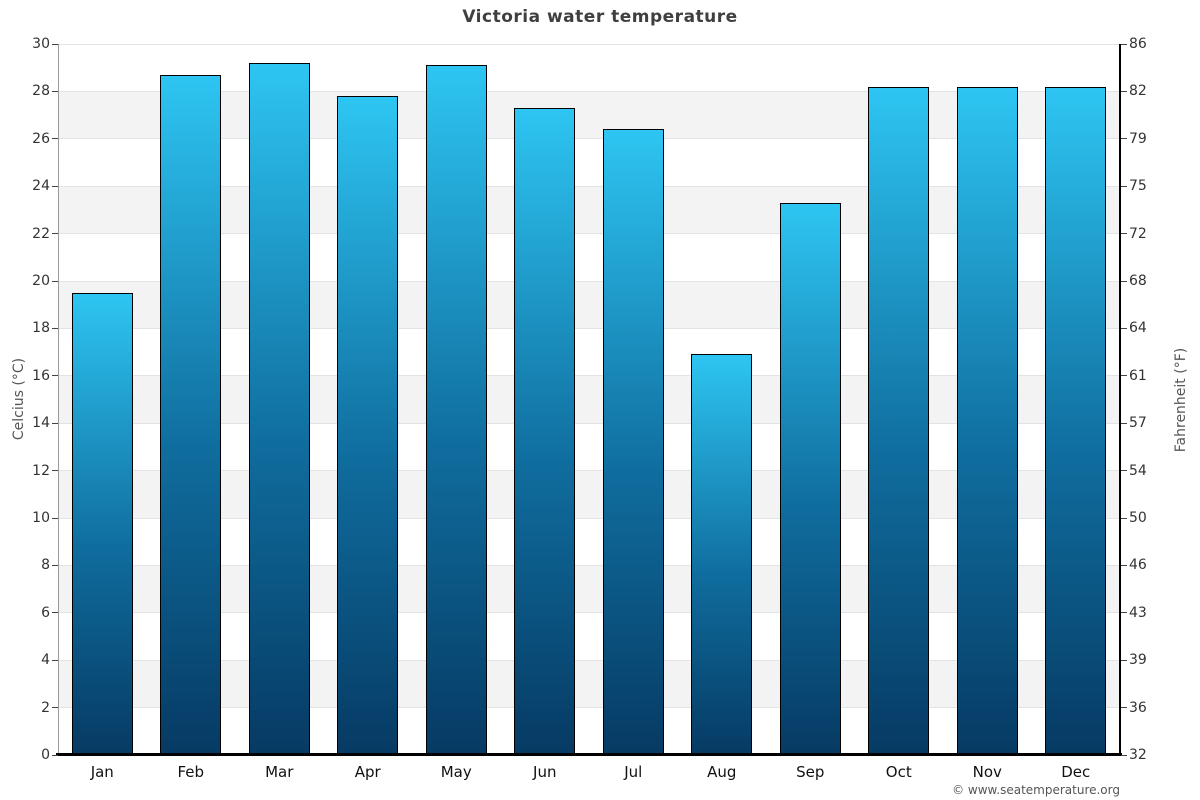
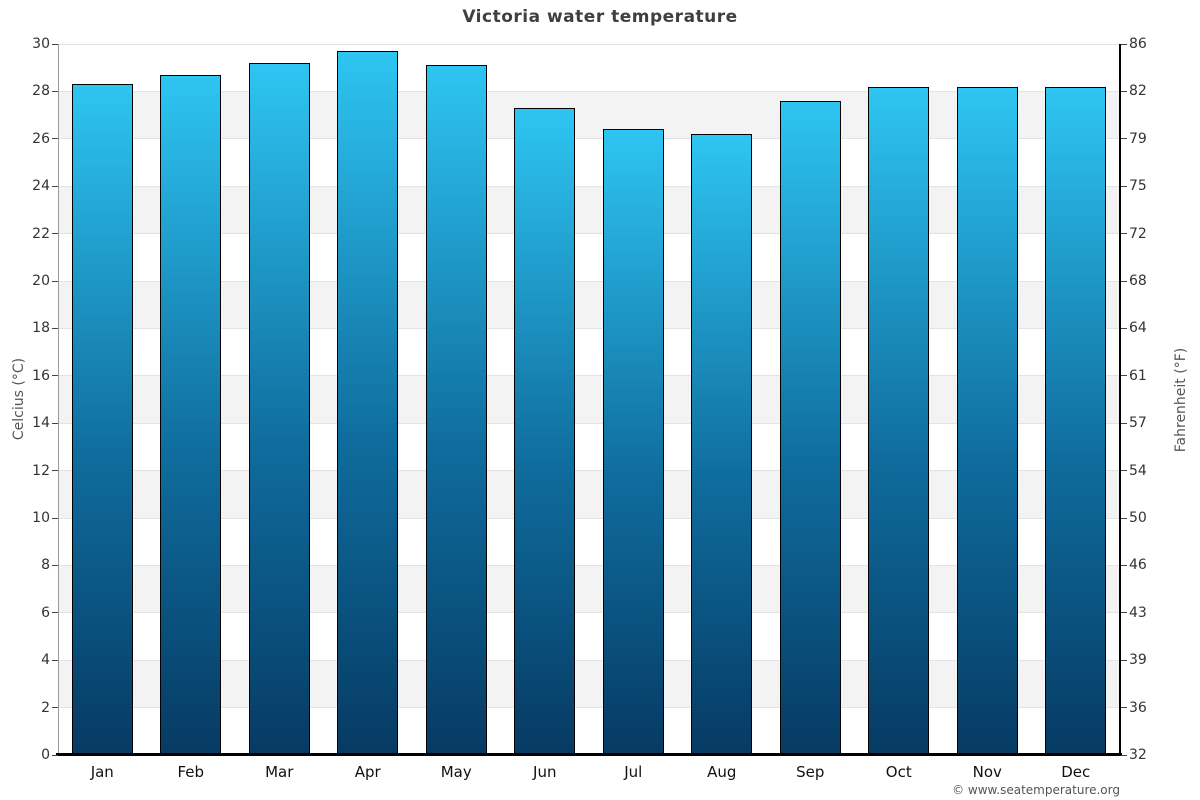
Jan: 19.5 -> 28.3
Apr: 27.8 -> 29.7
Aug: 16.9 -> 26.2
Sep: 23.3 -> 27.6
